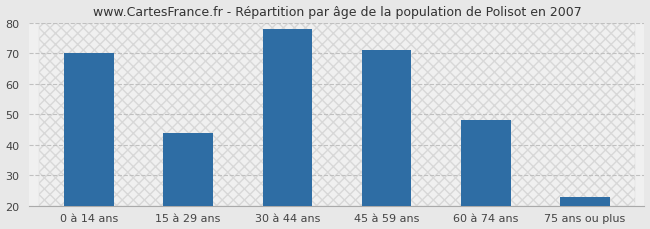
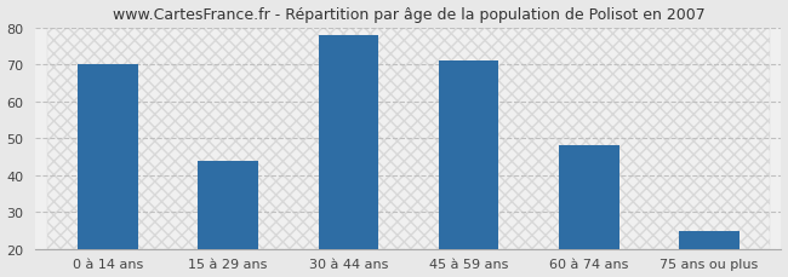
75 ans ou plus: 23 -> 25
